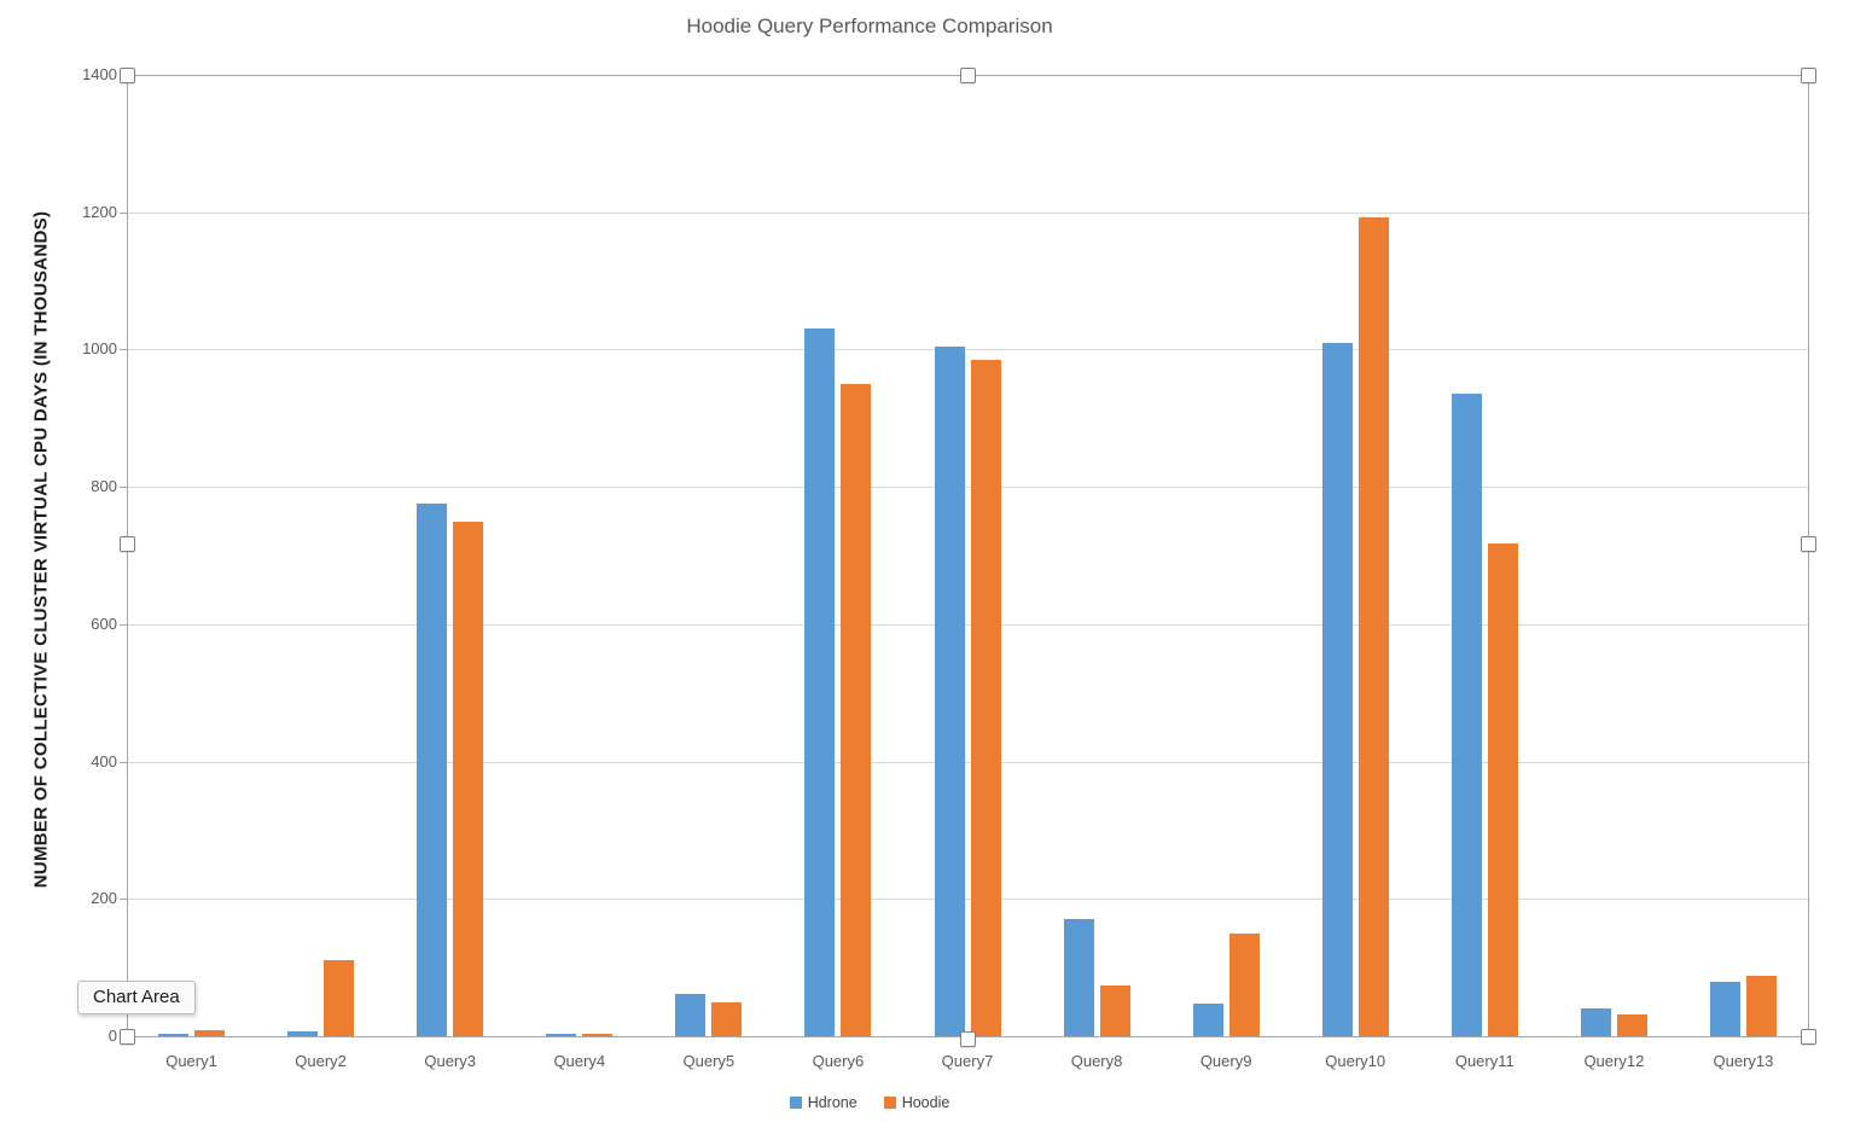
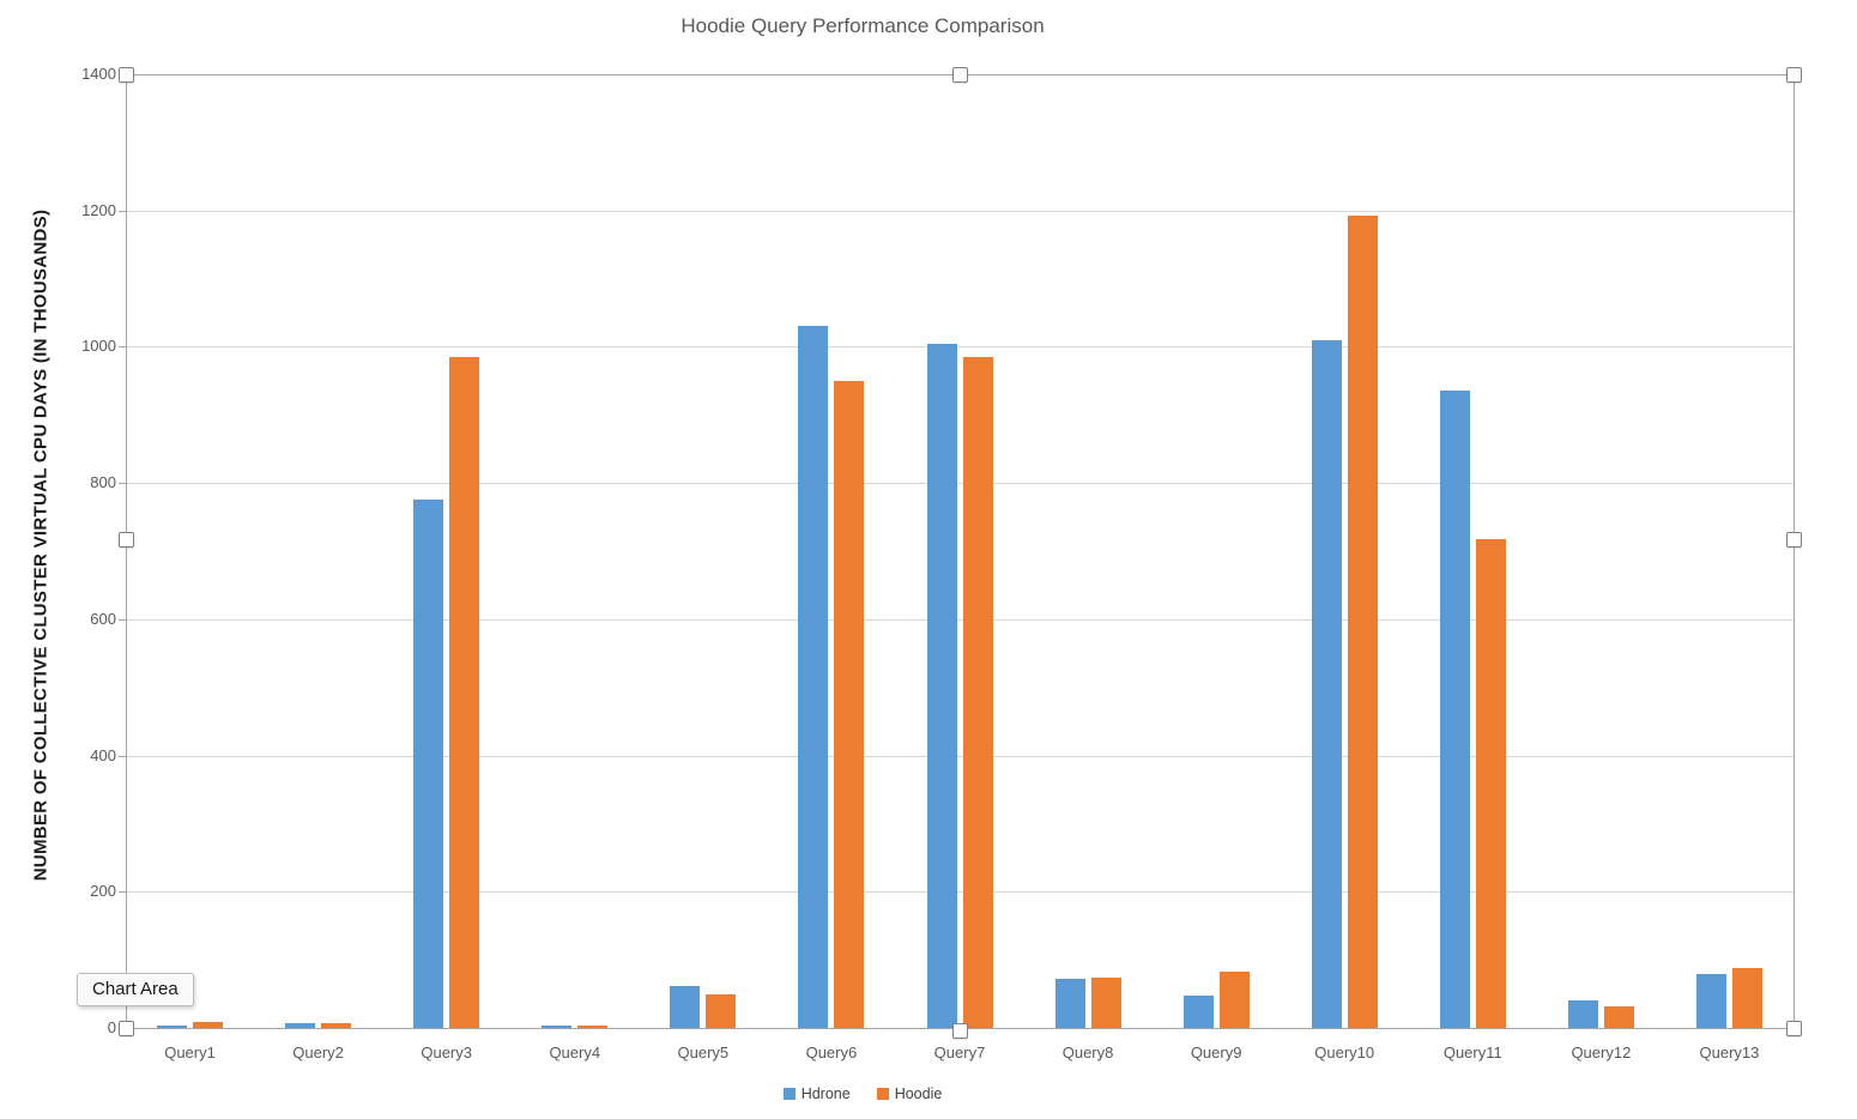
Hoodie/Query2: 110 -> 10
Hoodie/Query3: 750 -> 980
Hdrone/Query8: 170 -> 70
Hoodie/Query9: 150 -> 80
